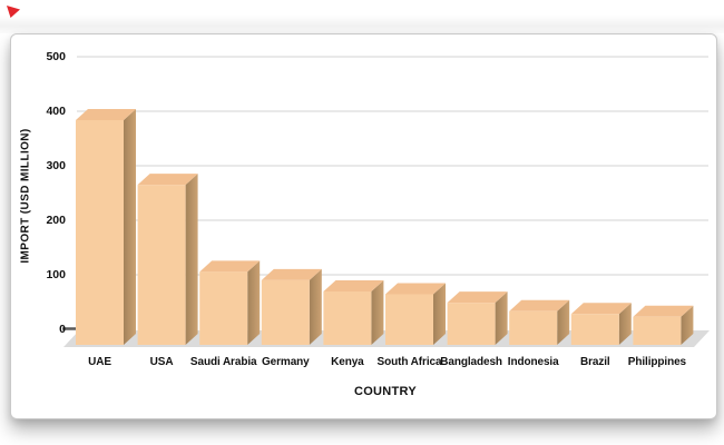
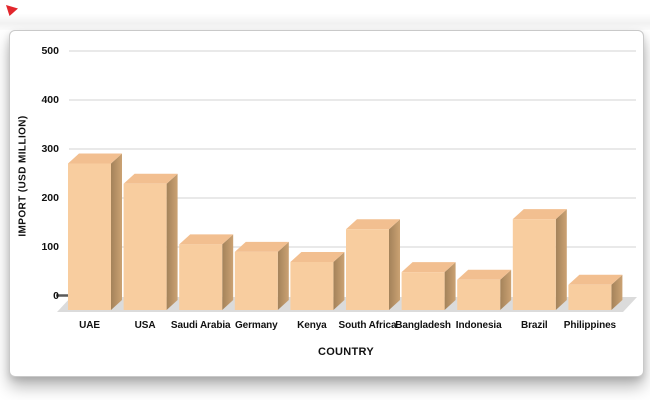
UAE: 400 -> 290
USA: 280 -> 250
South Africa: 90 -> 160
Brazil: 60 -> 180
